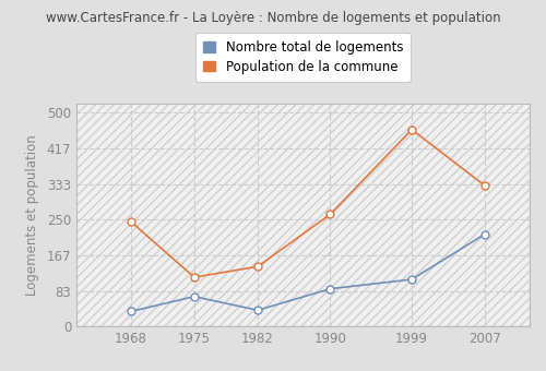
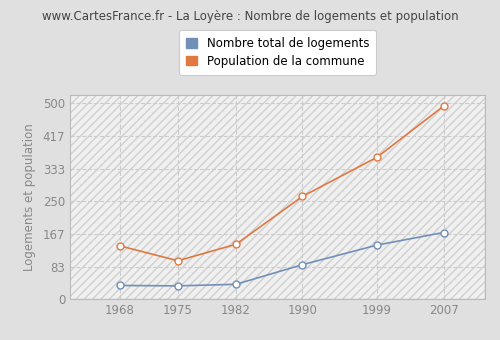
Population de la commune/1968: 245 -> 136
Nombre total de logements/1975: 70 -> 34
Population de la commune/1975: 115 -> 98
Nombre total de logements/1999: 110 -> 138
Population de la commune/1999: 460 -> 362
Nombre total de logements/2007: 215 -> 170
Population de la commune/2007: 330 -> 492
